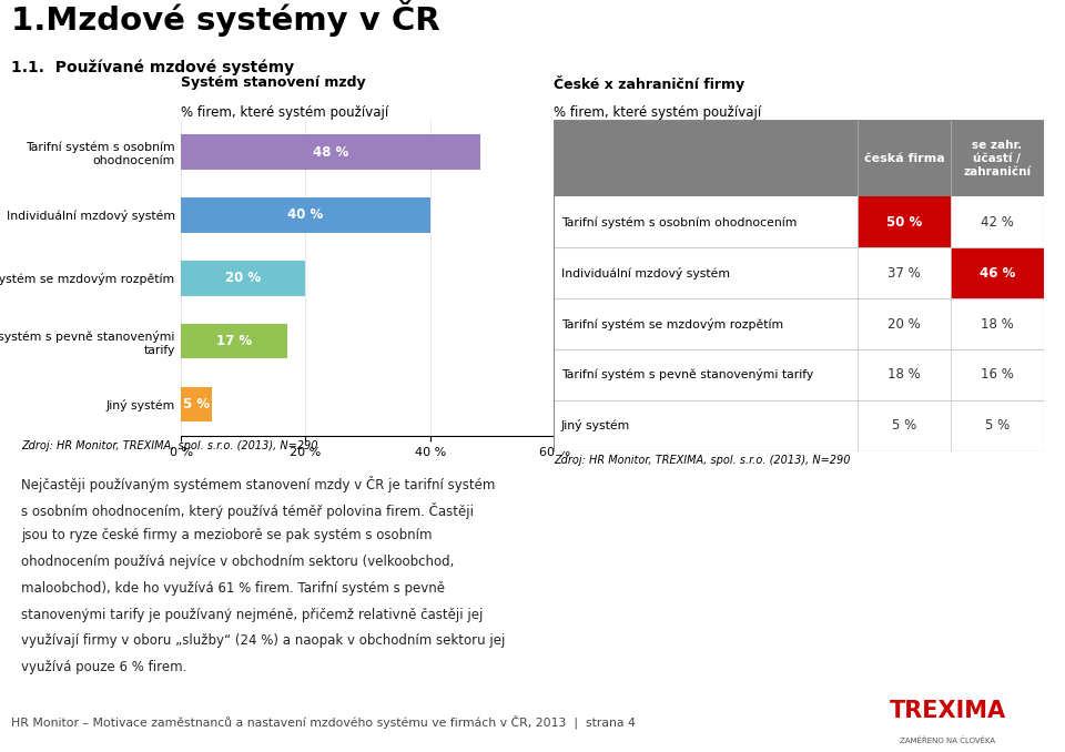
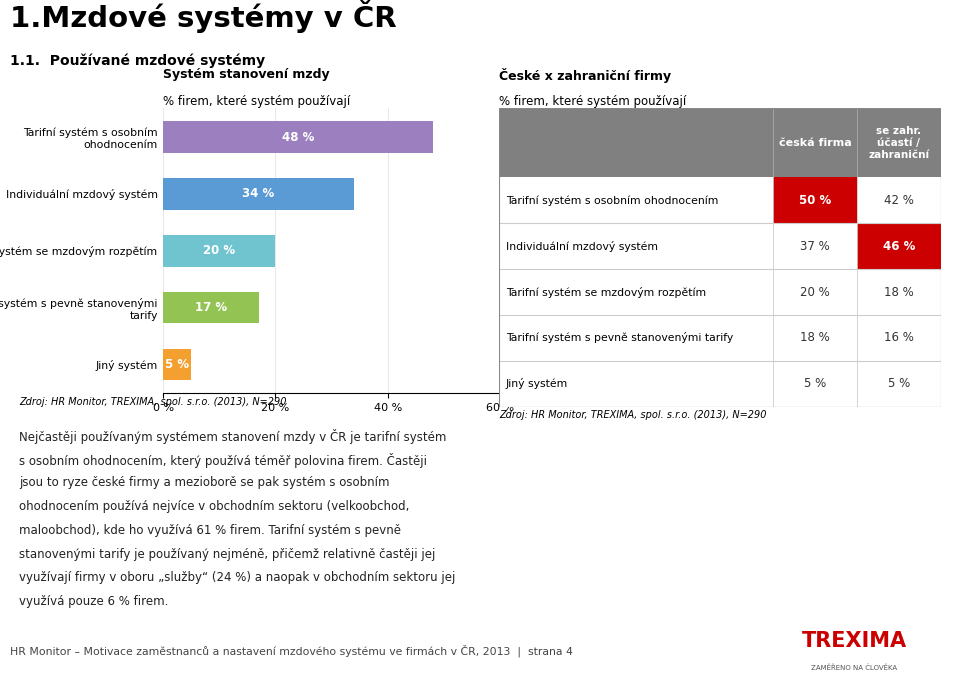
Individuální mzdový systém: 40 -> 34
